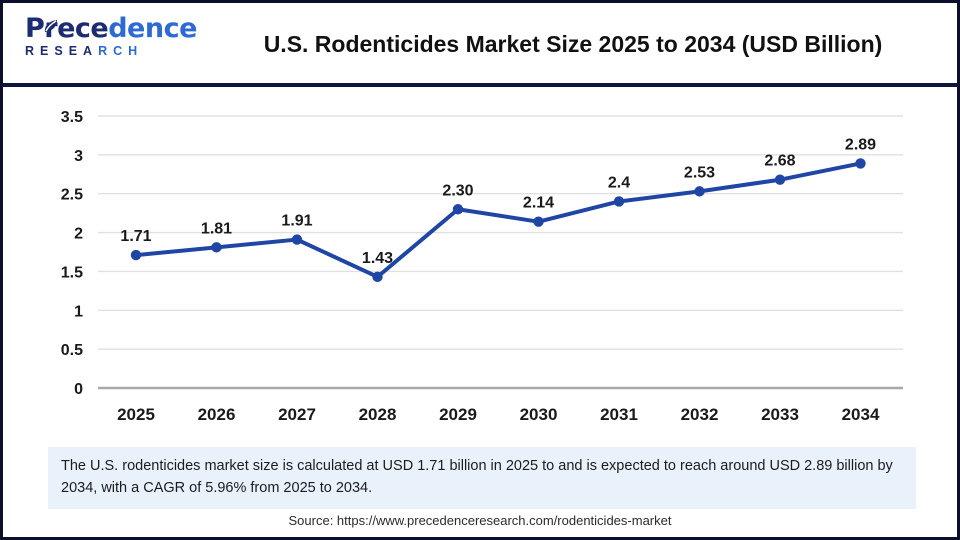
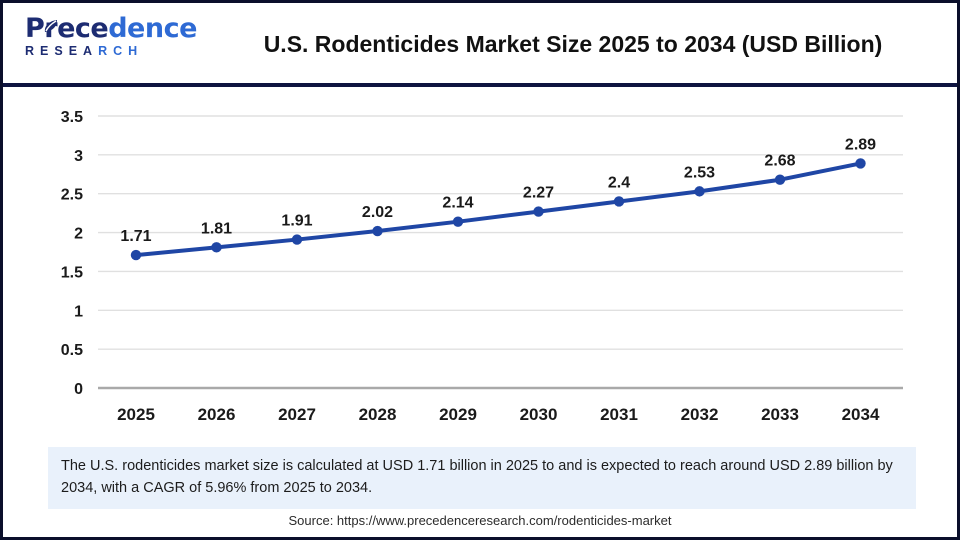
2028: 1.43 -> 2.02
2029: 2.30 -> 2.14
2030: 2.14 -> 2.27
